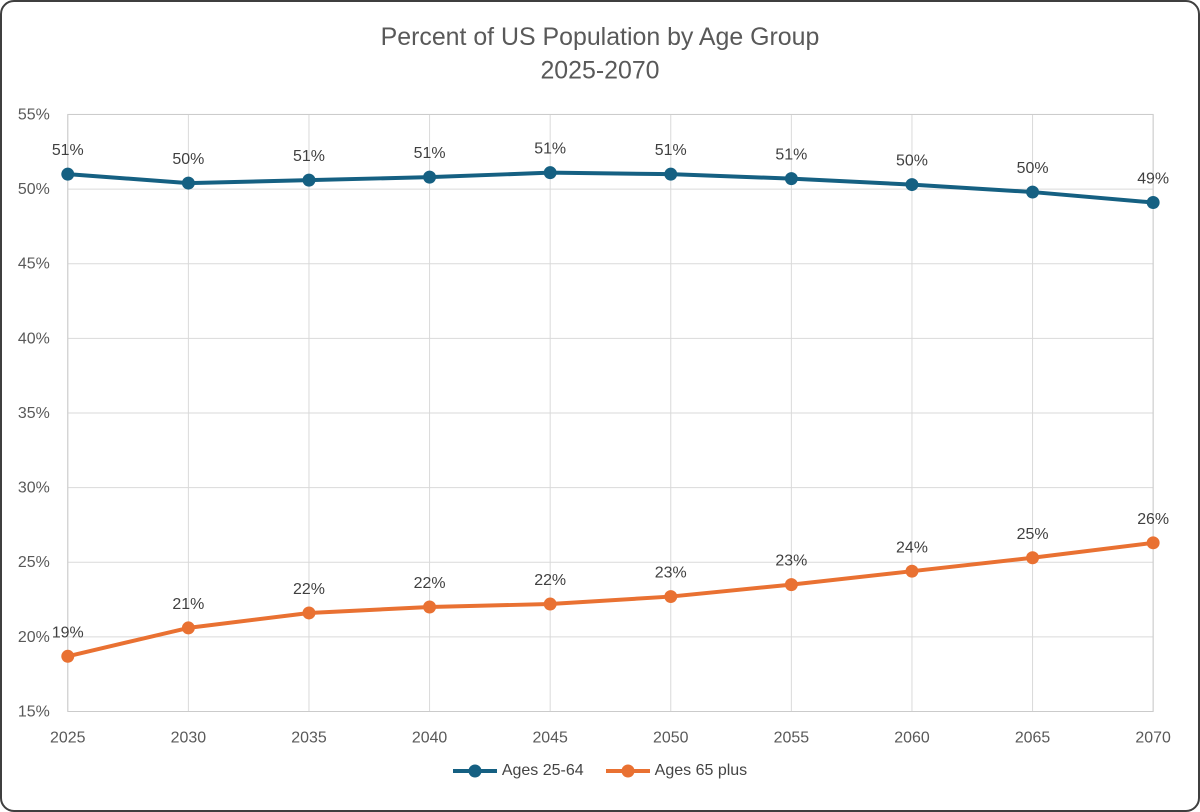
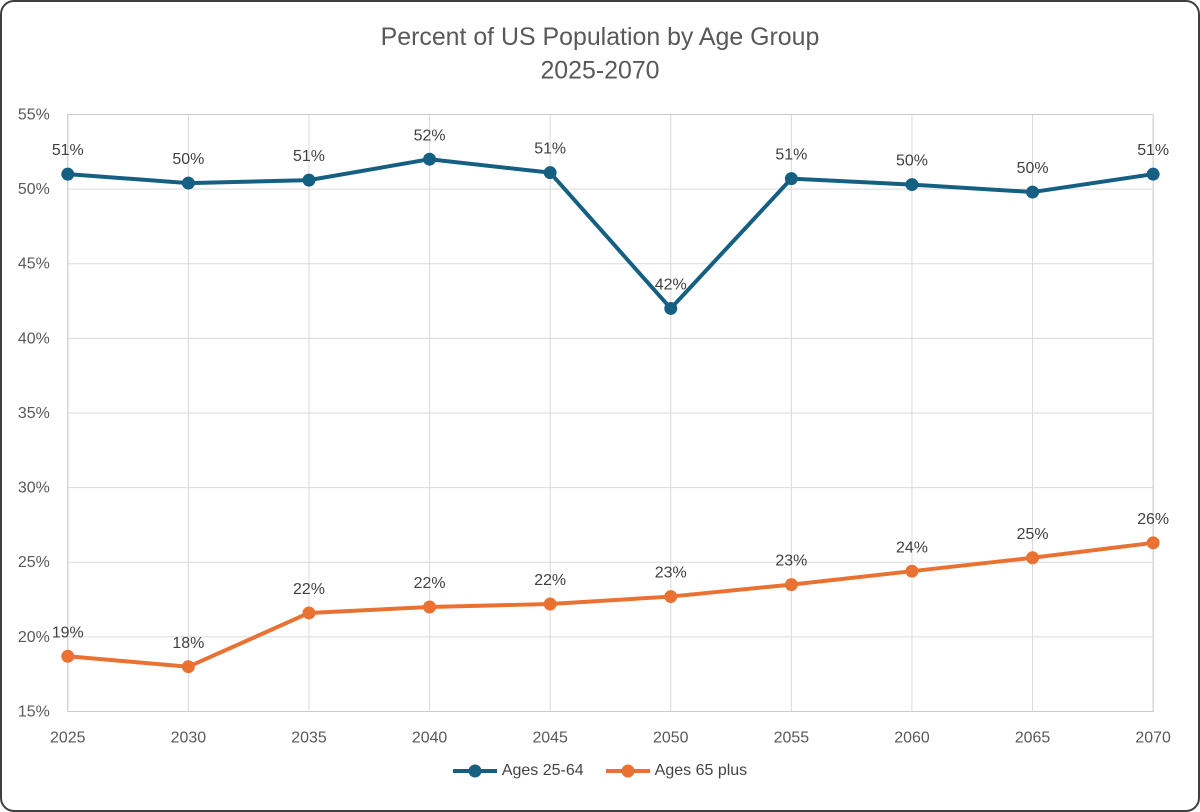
Ages 65 plus/2030: 21% -> 18%
Ages 25-64/2040: 51% -> 52%
Ages 25-64/2050: 51% -> 42%
Ages 25-64/2070: 49% -> 51%
